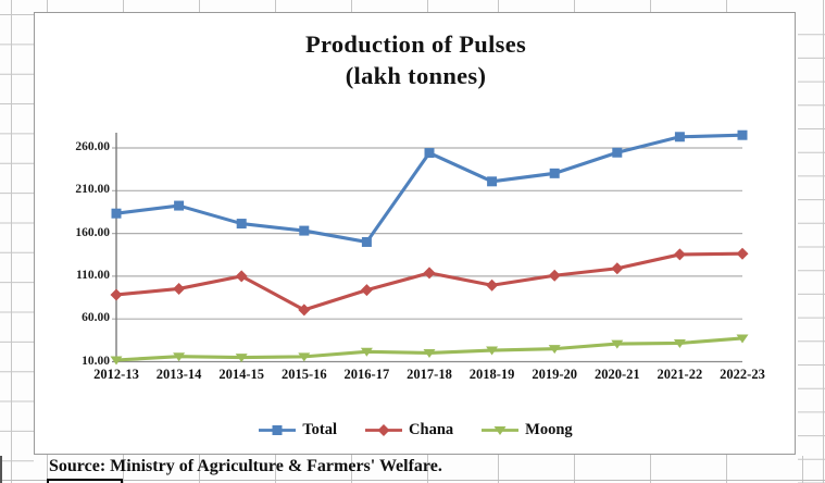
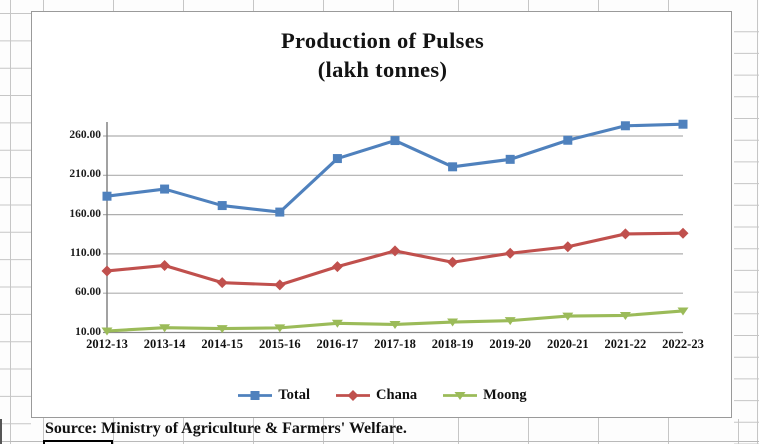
Chana/2014-15: 110 -> 70
Total/2016-17: 150 -> 230
